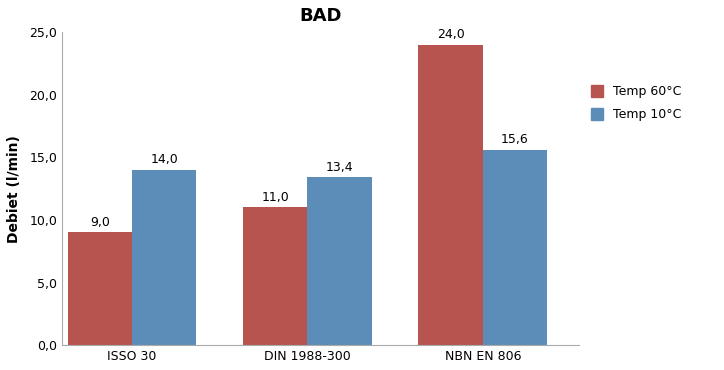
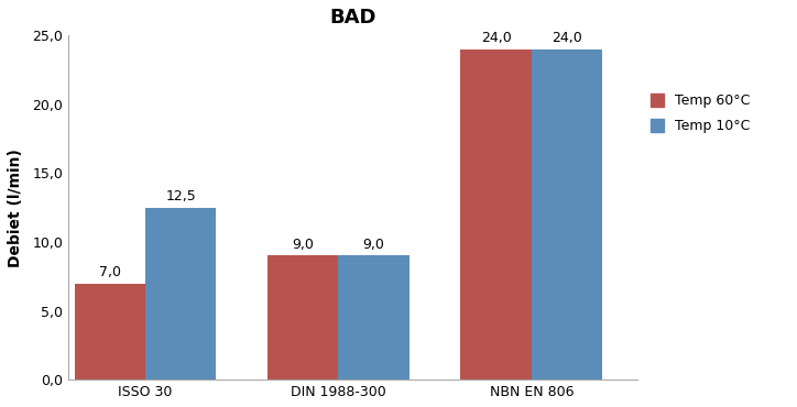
Temp 60°C/ISSO 30: 9,0 -> 7,0
Temp 10°C/ISSO 30: 14,0 -> 12,5
Temp 60°C/DIN 1988-300: 11,0 -> 9,0
Temp 10°C/DIN 1988-300: 13,4 -> 9,0
Temp 10°C/NBN EN 806: 15,6 -> 24,0
